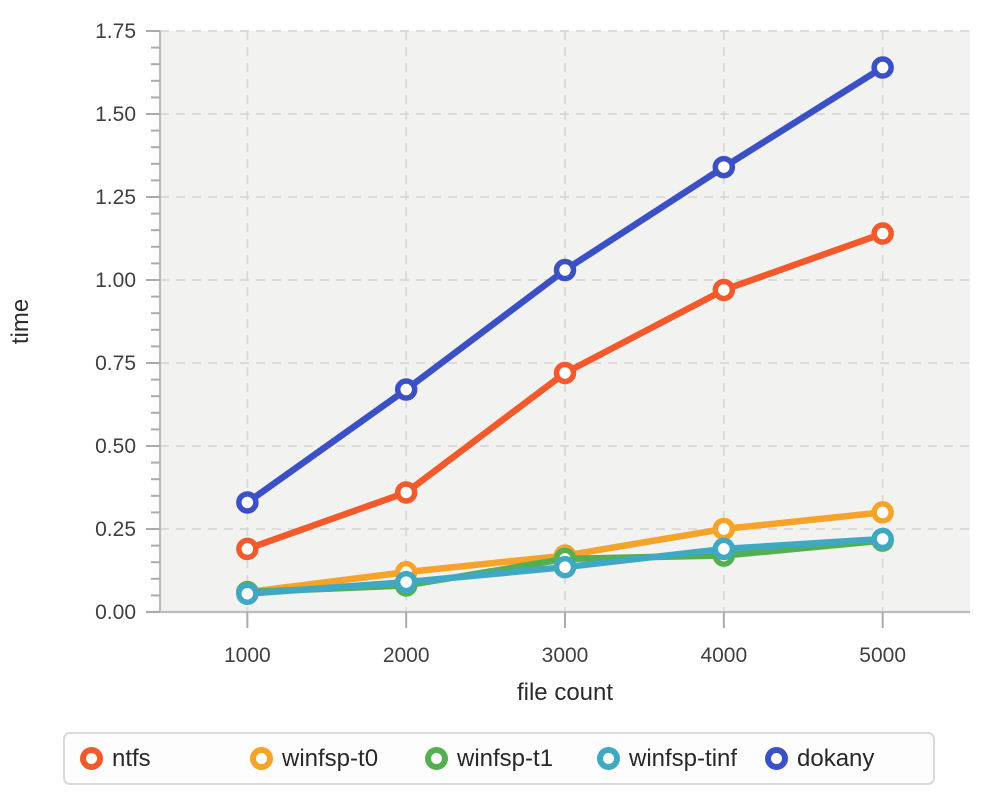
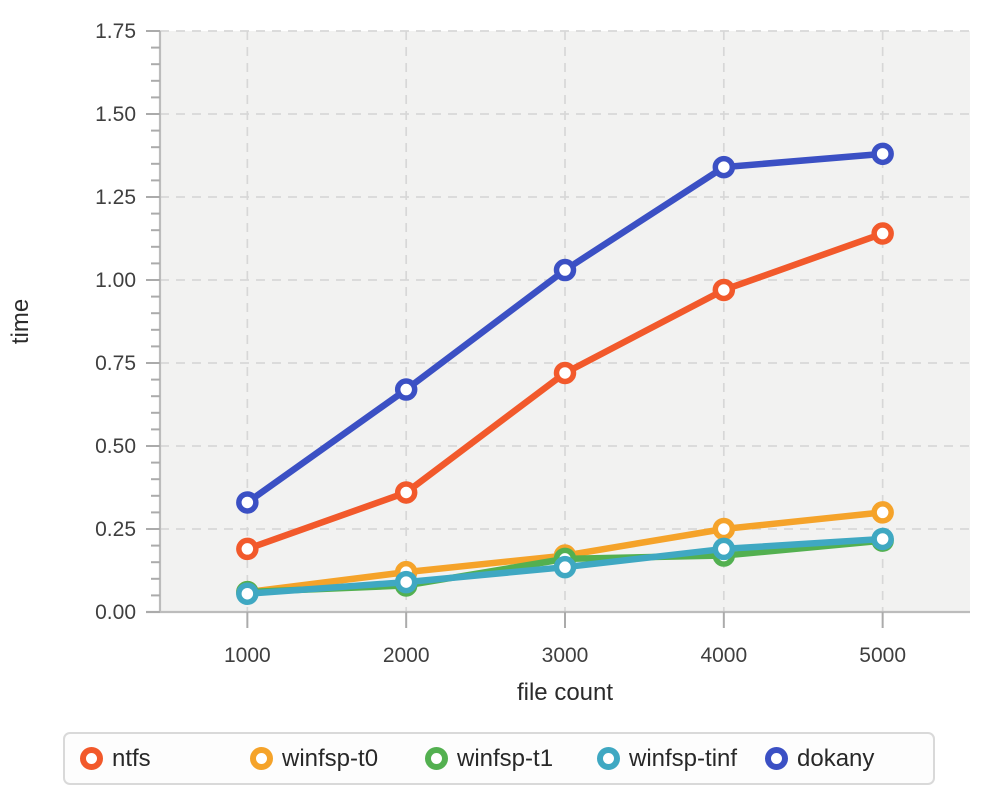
dokany/5000: 1.64 -> 1.38
